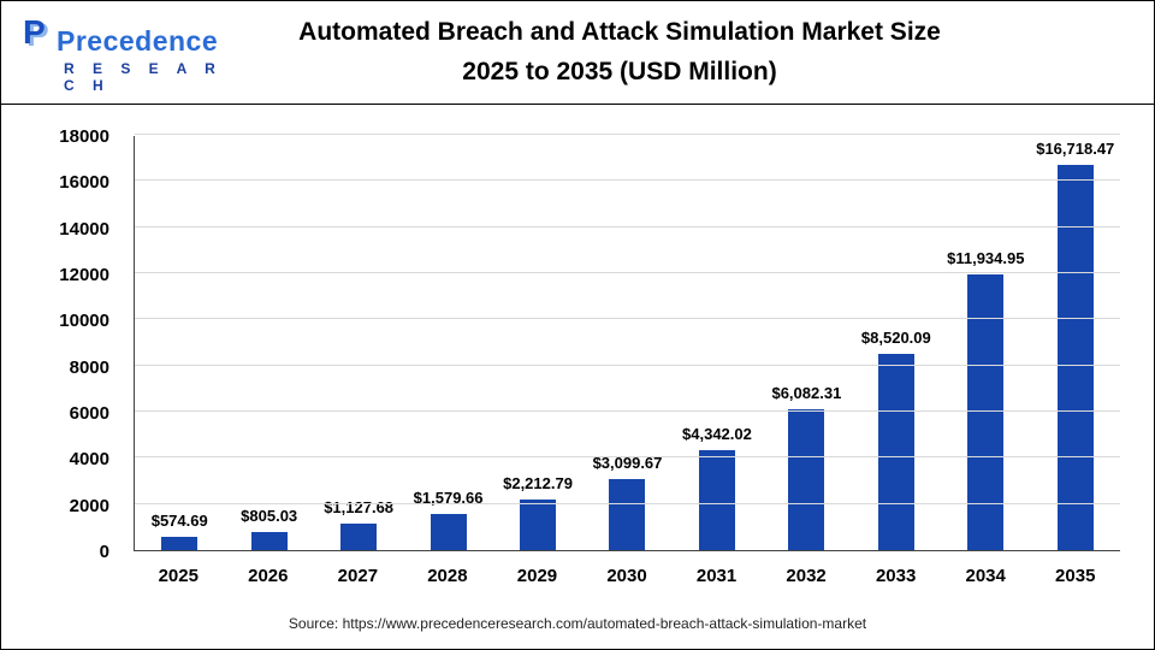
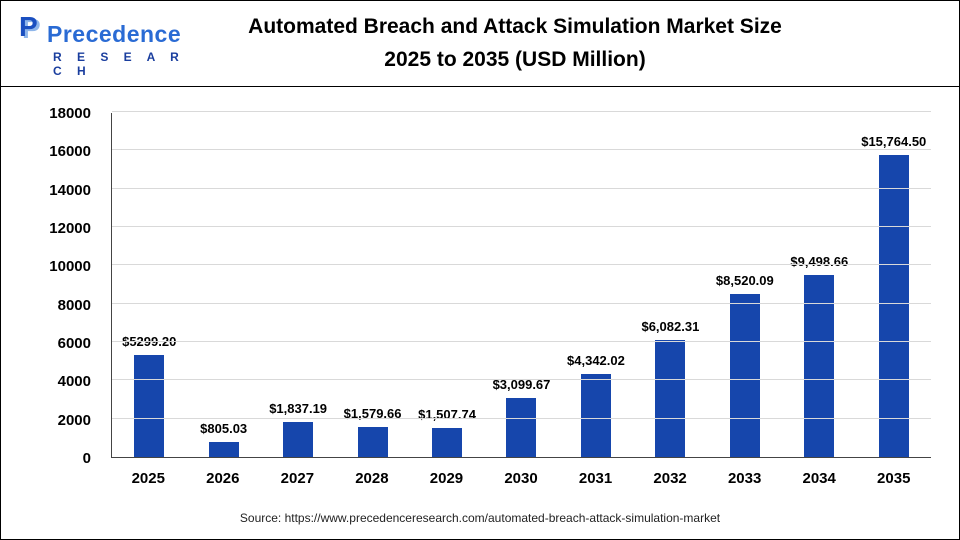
2025: $574.69 -> $5299.20
2027: $1,127.68 -> $1,837.19
2029: $2,212.79 -> $1,507.74
2034: $11,934.95 -> $9,498.66
2035: $16,718.47 -> $15,764.50
